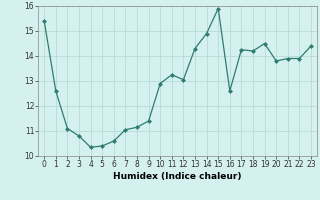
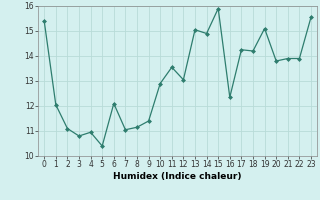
1: 12.60 -> 12.05
4: 10.35 -> 10.95
6: 10.60 -> 12.10
11: 13.25 -> 13.55
13: 14.30 -> 15.05
16: 12.60 -> 12.35
19: 14.50 -> 15.10
23: 14.40 -> 15.55
